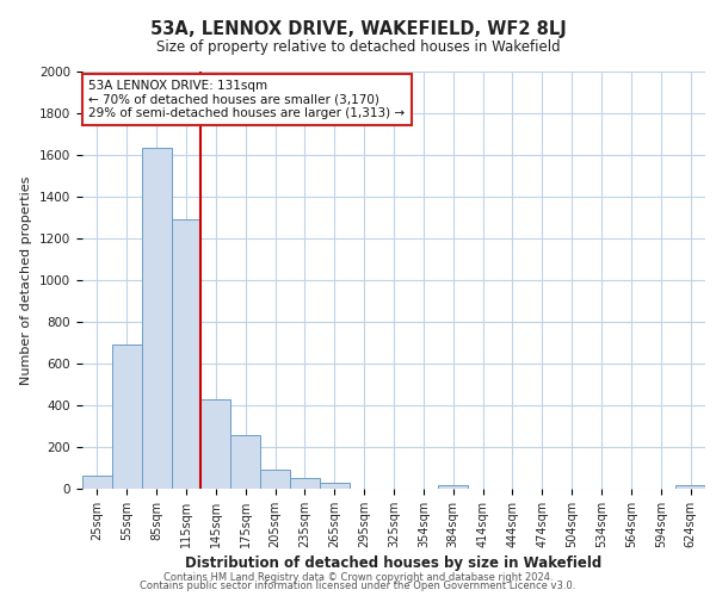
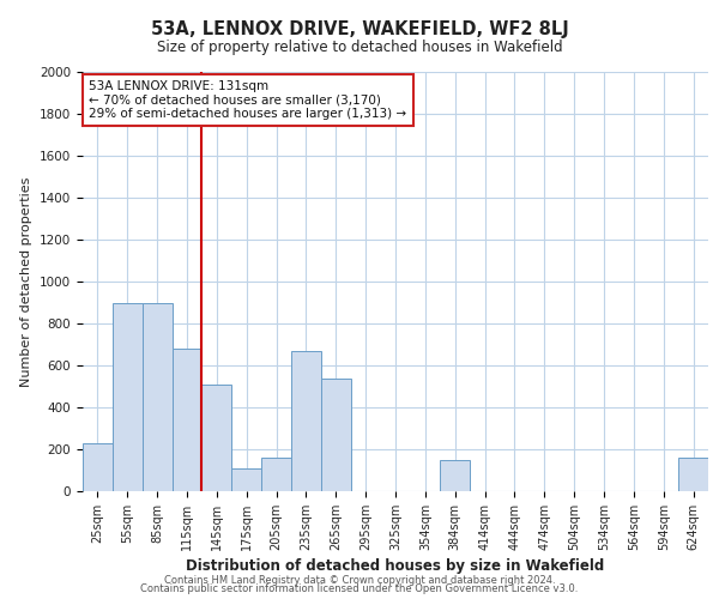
25sqm: 60 -> 230
55sqm: 690 -> 900
85sqm: 1640 -> 900
115sqm: 1290 -> 680
145sqm: 430 -> 510
175sqm: 260 -> 110
205sqm: 90 -> 160
235sqm: 50 -> 670
265sqm: 30 -> 540
384sqm: 20 -> 150
624sqm: 20 -> 160
